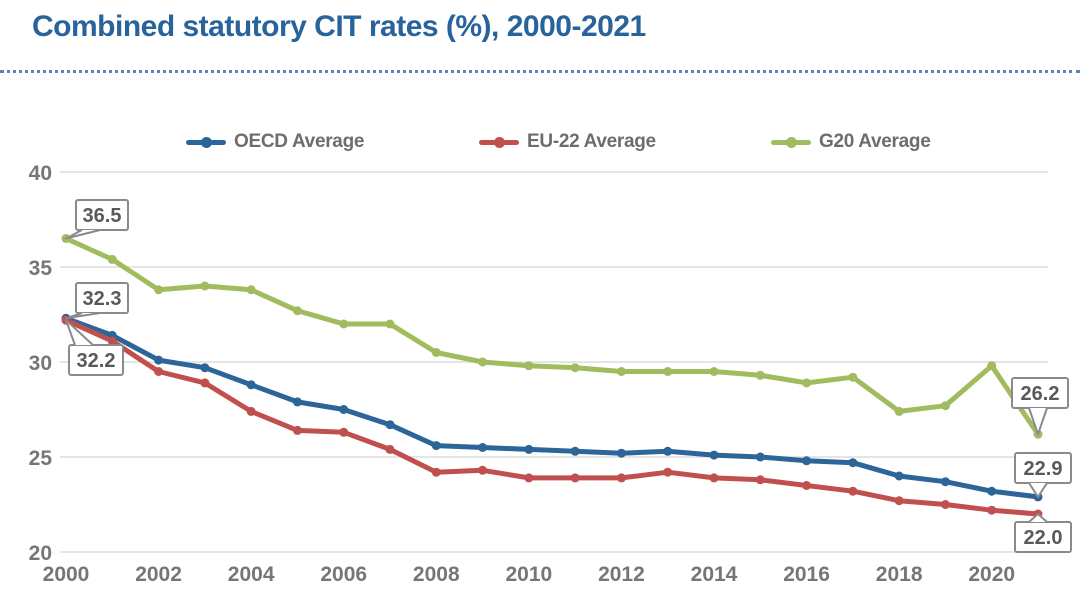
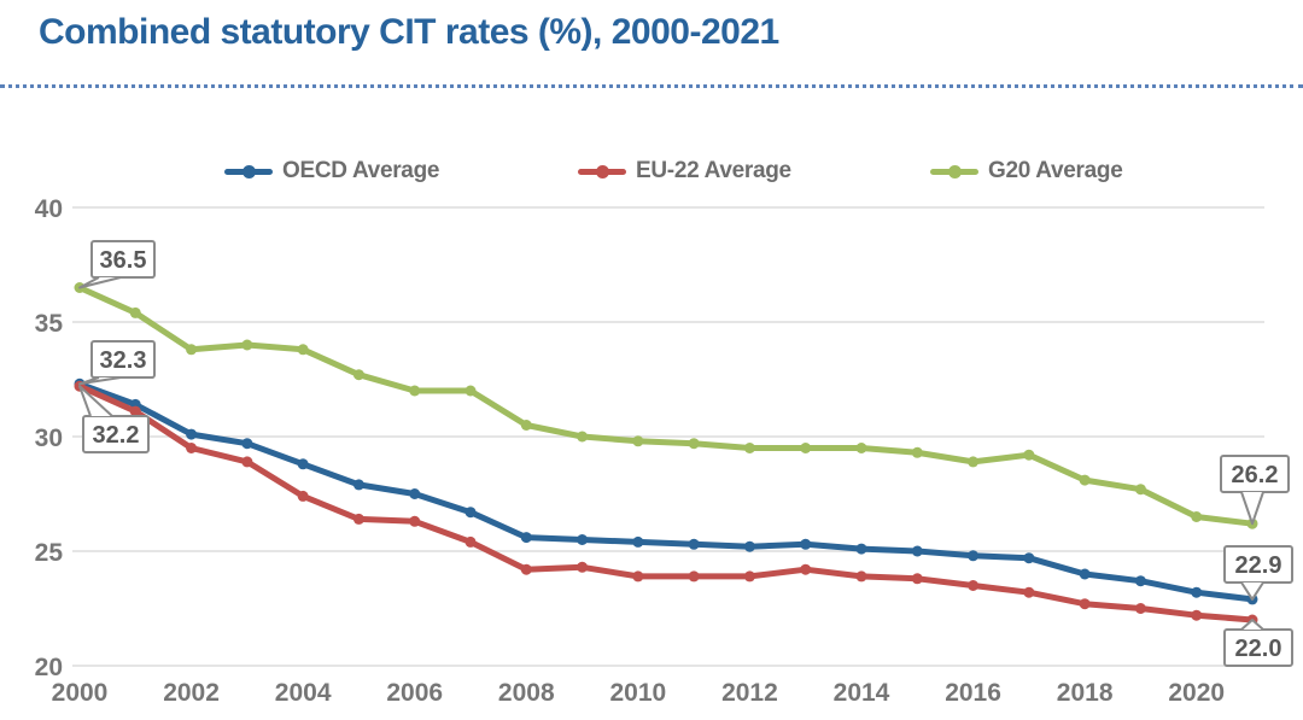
G20 Average/2018: 27.4 -> 28.1
G20 Average/2020: 29.8 -> 26.5
